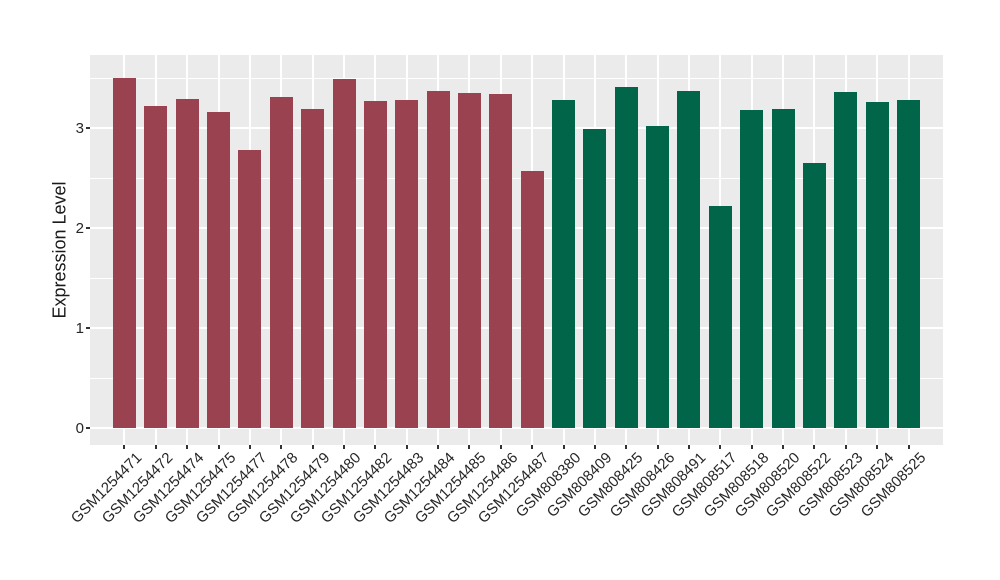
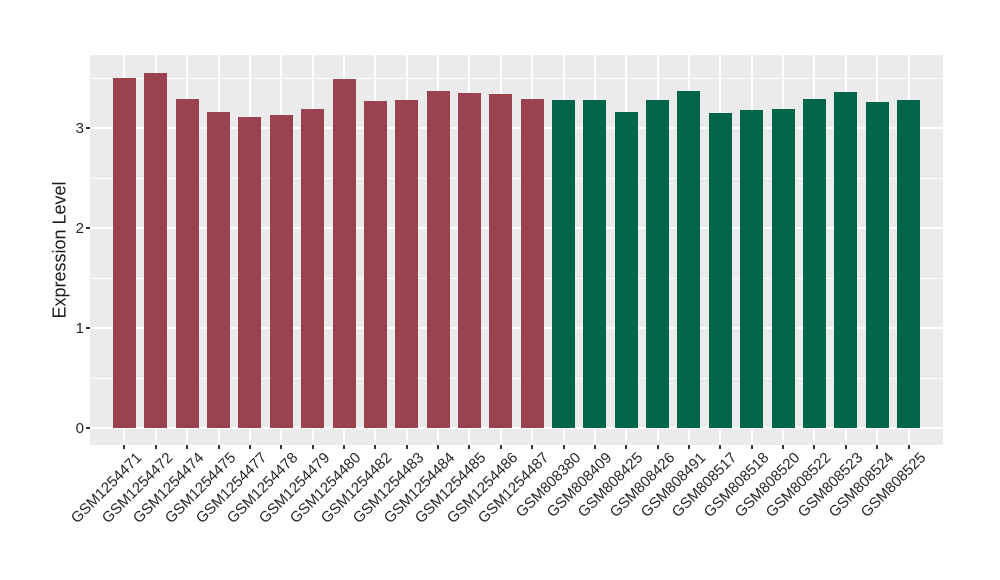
GSM1254472: 3.22 -> 3.55
GSM1254477: 2.78 -> 3.11
GSM1254478: 3.31 -> 3.13
GSM1254487: 2.57 -> 3.29
GSM808409: 2.99 -> 3.28
GSM808425: 3.41 -> 3.16
GSM808426: 3.02 -> 3.28
GSM808517: 2.22 -> 3.15
GSM808522: 2.65 -> 3.29
